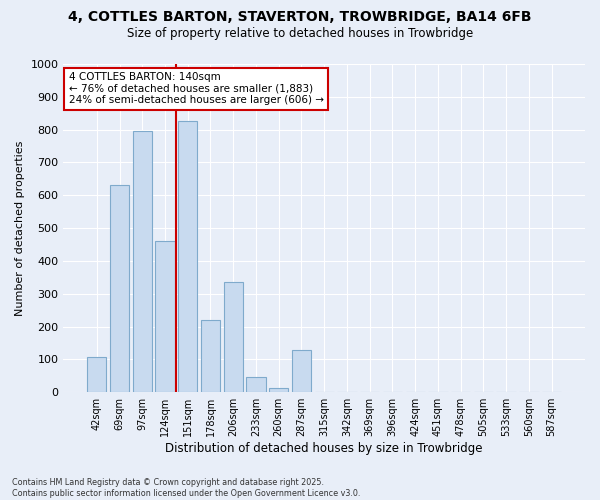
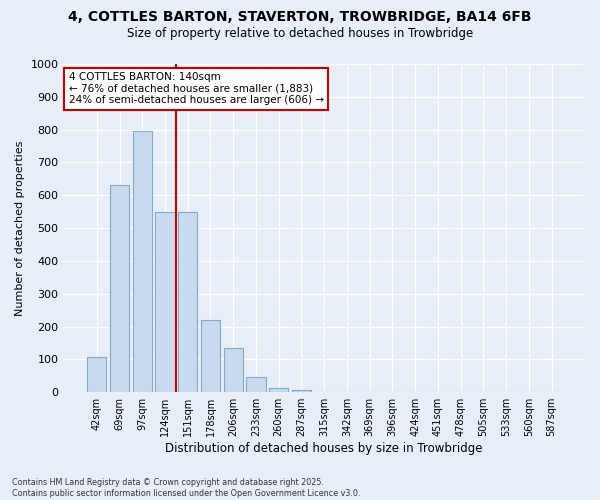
124sqm: 460 -> 548
151sqm: 825 -> 548
206sqm: 335 -> 135
287sqm: 130 -> 8
